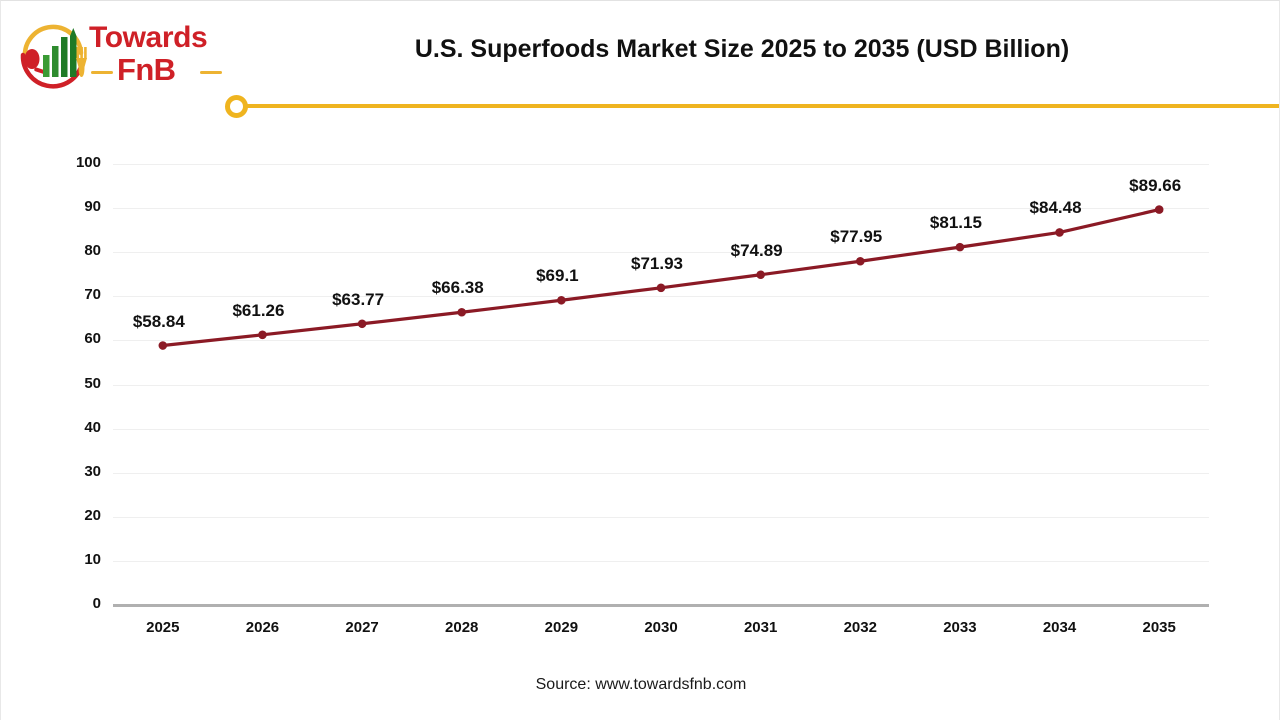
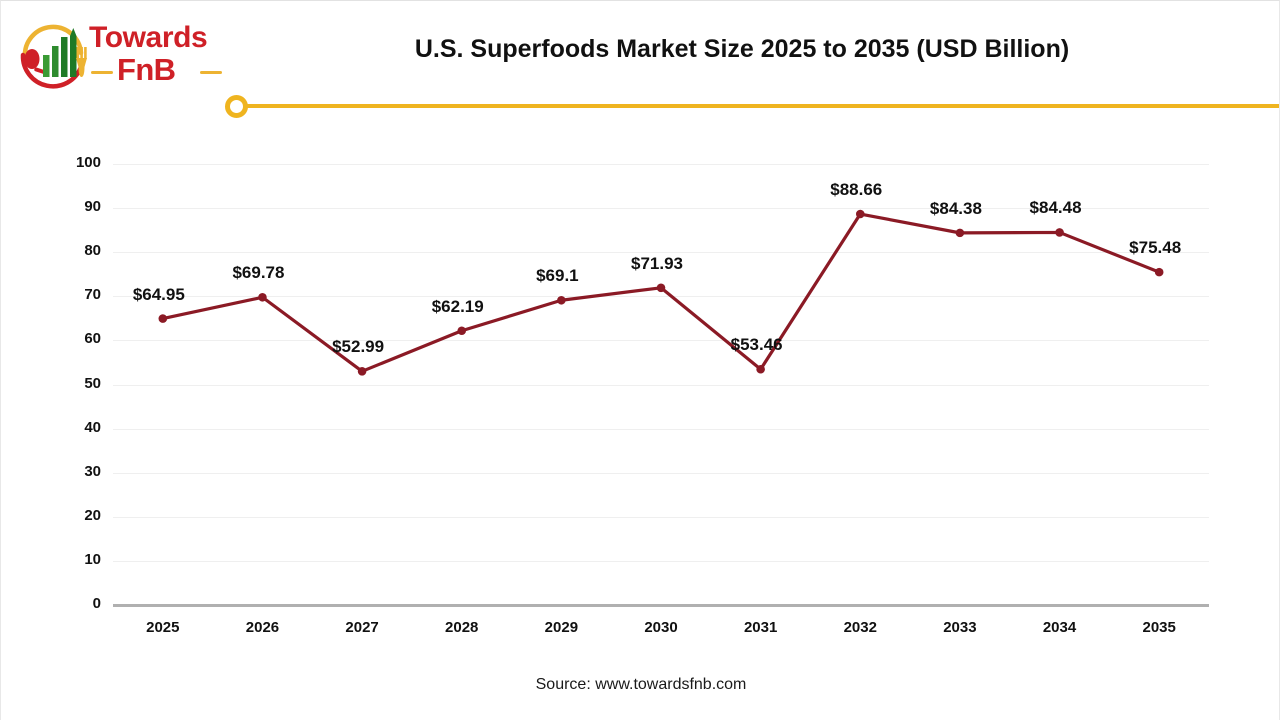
2025: $58.84 -> $64.95
2026: $61.26 -> $69.78
2027: $63.77 -> $52.99
2028: $66.38 -> $62.19
2031: $74.89 -> $53.46
2032: $77.95 -> $88.66
2033: $81.15 -> $84.38
2035: $89.66 -> $75.48
